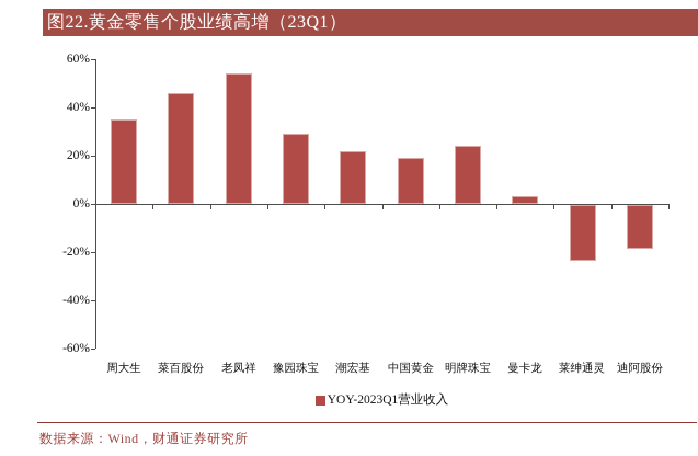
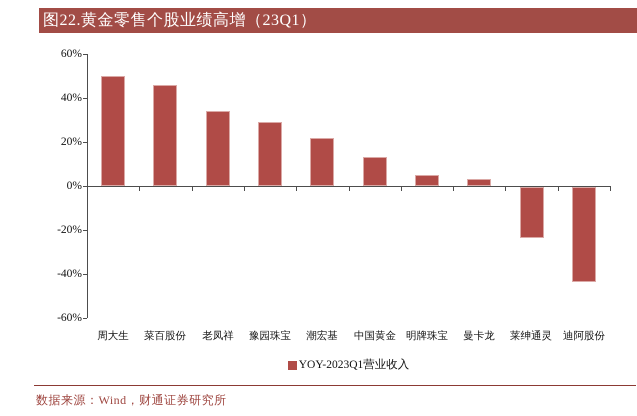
周大生: 35% -> 50%
老凤祥: 54% -> 34%
中国黄金: 19% -> 13%
明牌珠宝: 24% -> 5%
迪阿股份: -18% -> -43%
